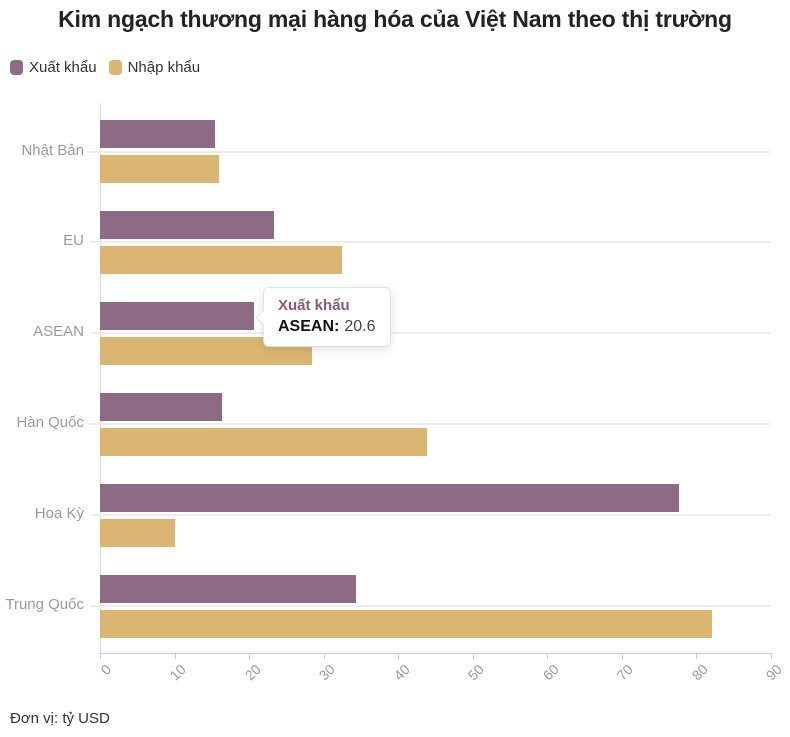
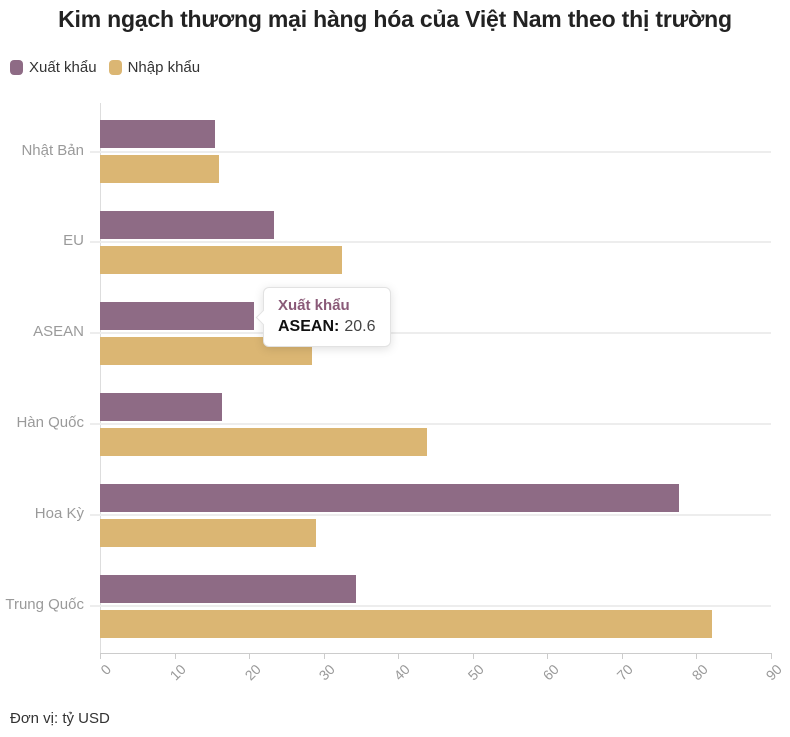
Nhập khẩu/Hoa Kỳ: 10 -> 29
